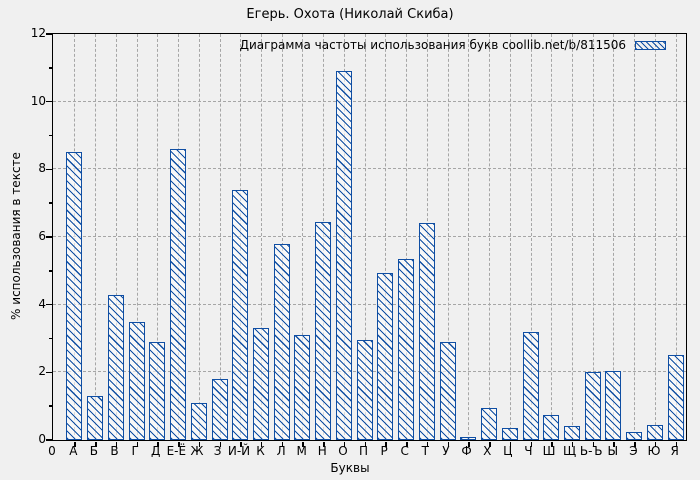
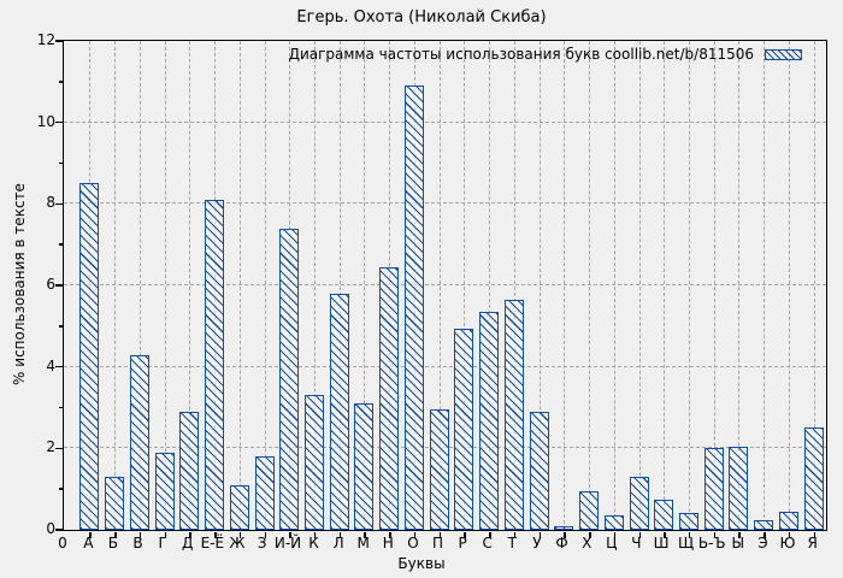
Г: 3.5 -> 1.9
Е-Ё: 8.6 -> 8.1
Т: 6.4 -> 5.7
Ч: 3.2 -> 1.3
